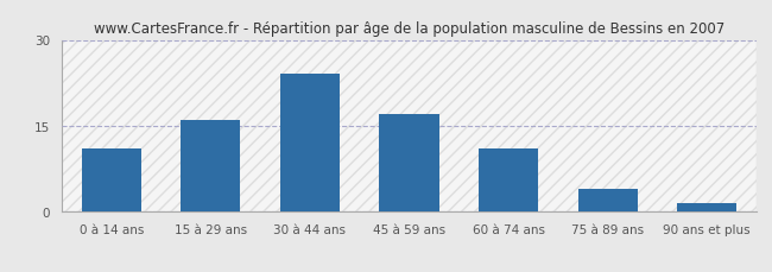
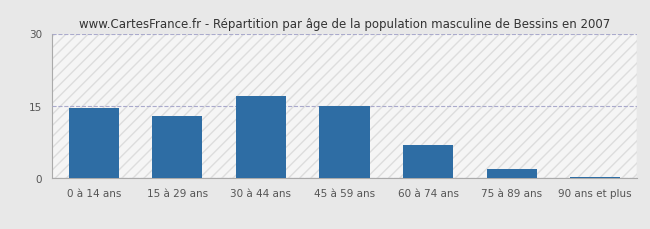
0 à 14 ans: 11.0 -> 14.5
15 à 29 ans: 16.0 -> 13.0
30 à 44 ans: 24.0 -> 17.0
45 à 59 ans: 17.0 -> 15.0
60 à 74 ans: 11.0 -> 7.0
75 à 89 ans: 4.0 -> 2.0
90 ans et plus: 1.5 -> 0.3
